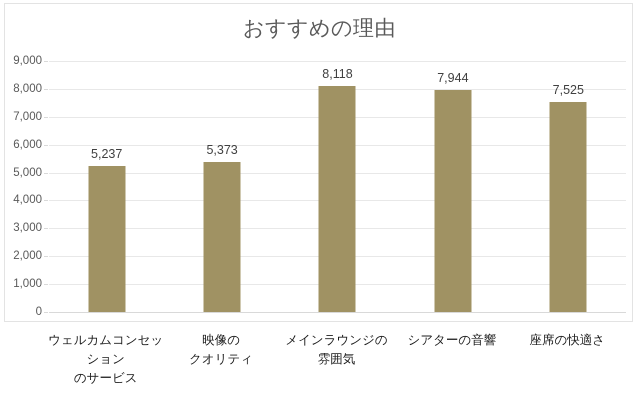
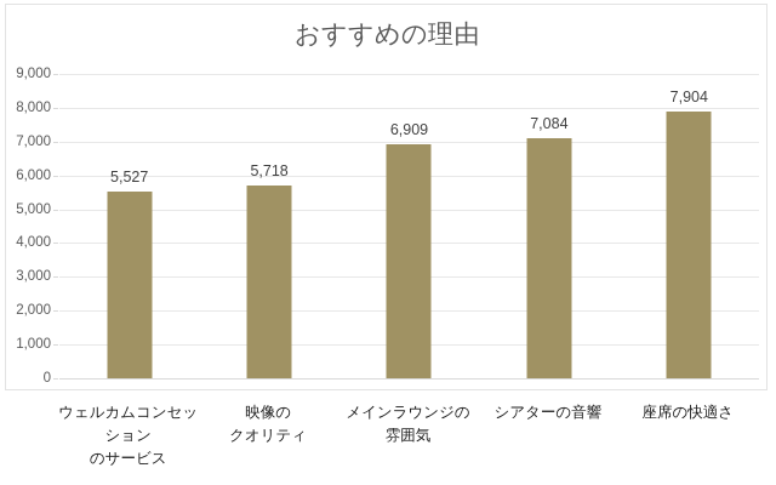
ウェルカムコンセッションのサービス: 5,237 -> 5,527
映像のクオリティ: 5,373 -> 5,718
メインラウンジの雰囲気: 8,118 -> 6,909
シアターの音響: 7,944 -> 7,084
座席の快適さ: 7,525 -> 7,904
